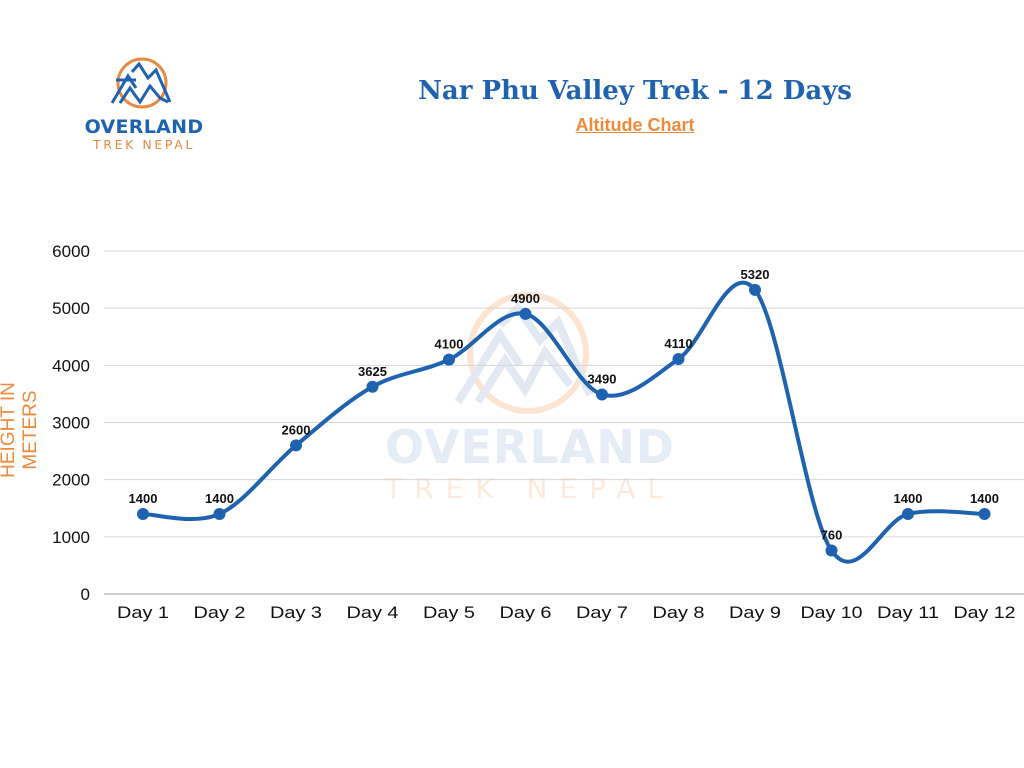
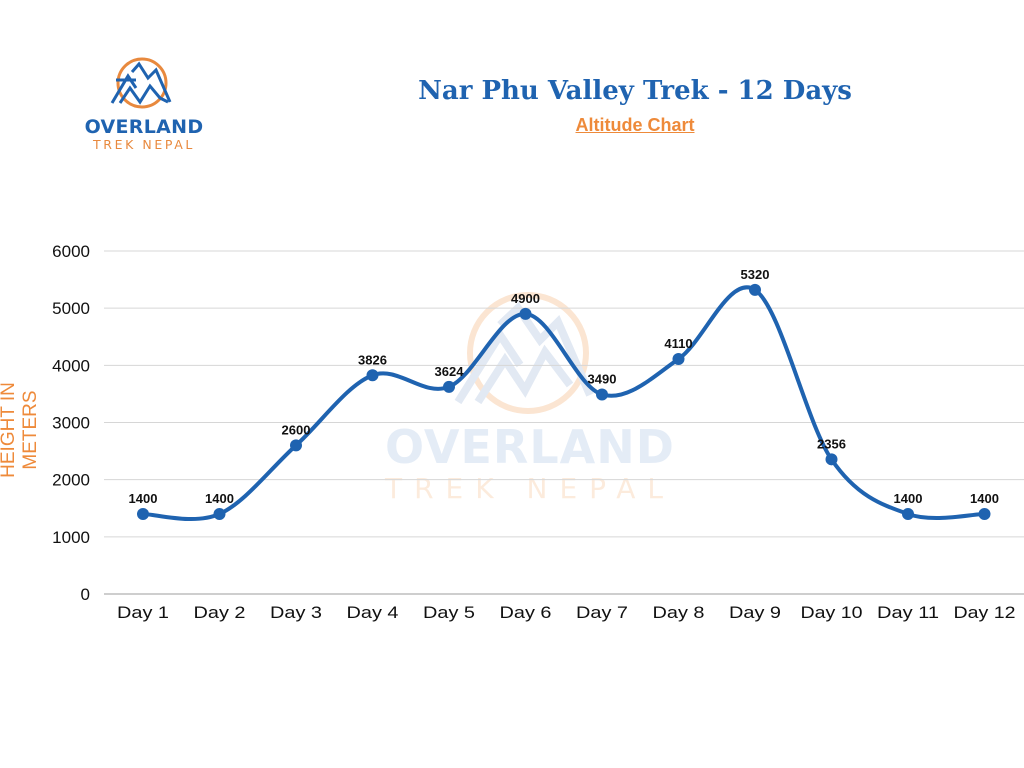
Day 4: 3625 -> 3826
Day 5: 4100 -> 3624
Day 10: 760 -> 2356
